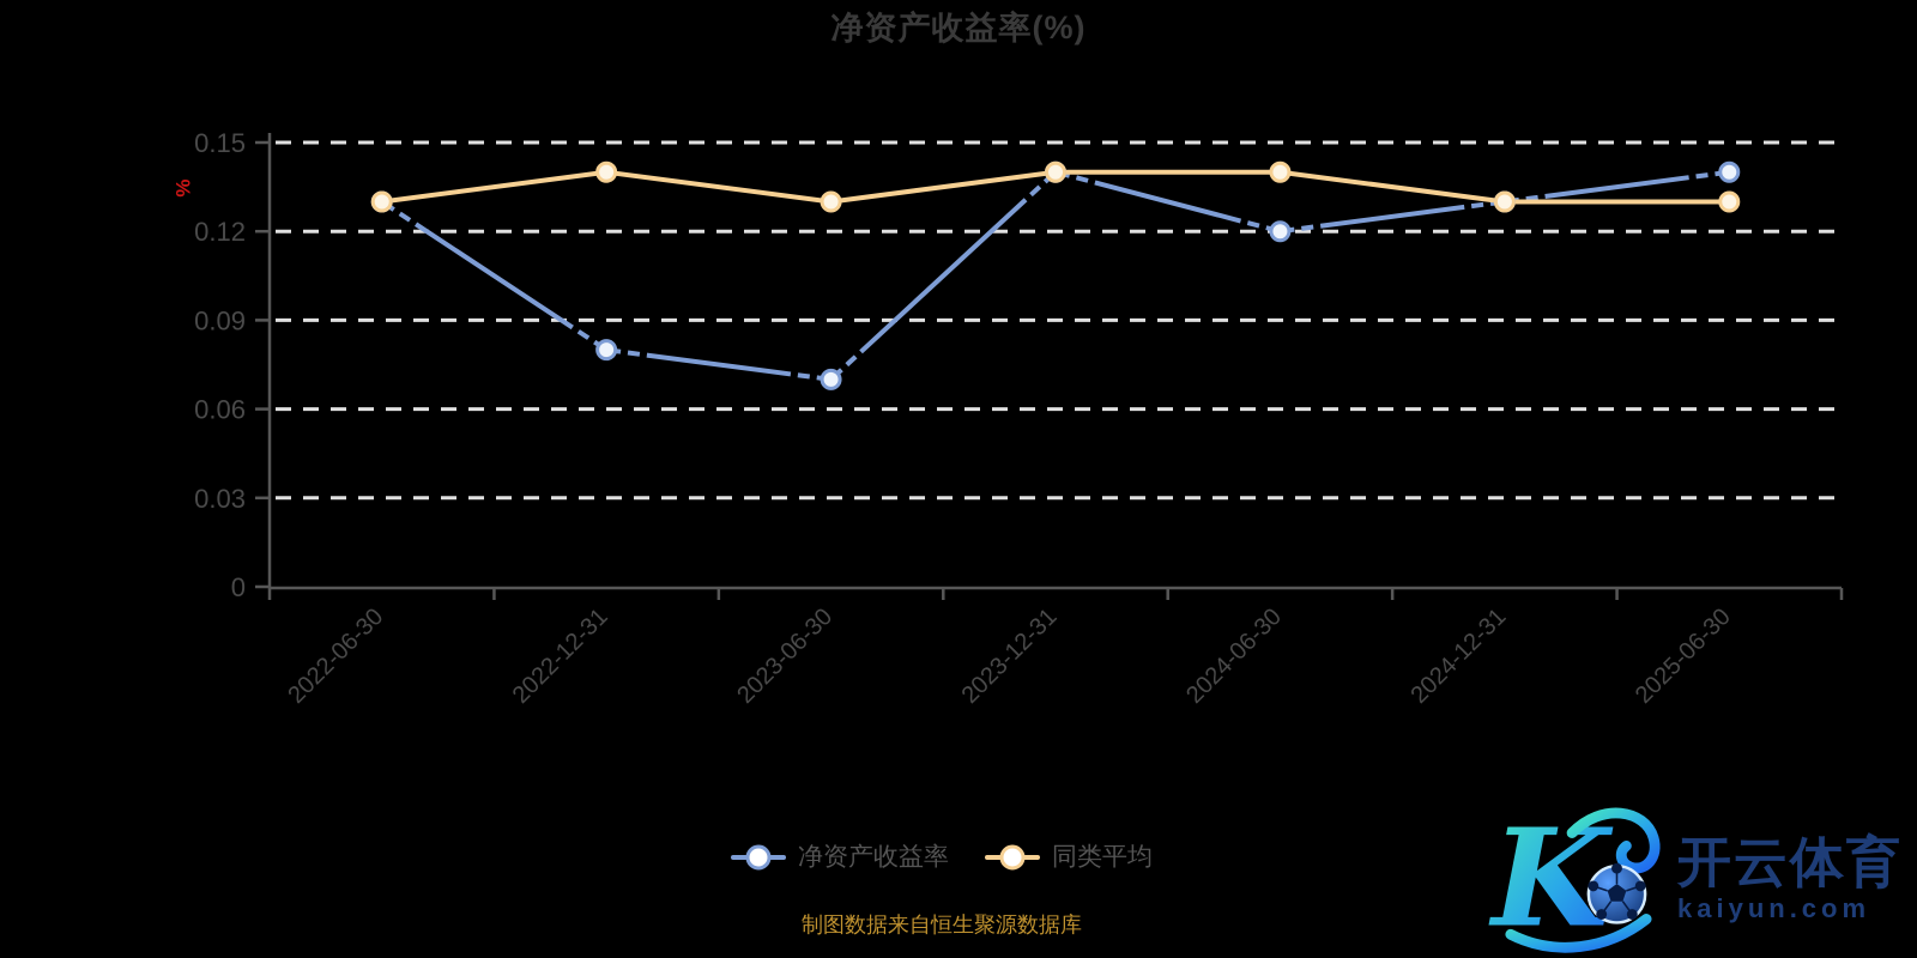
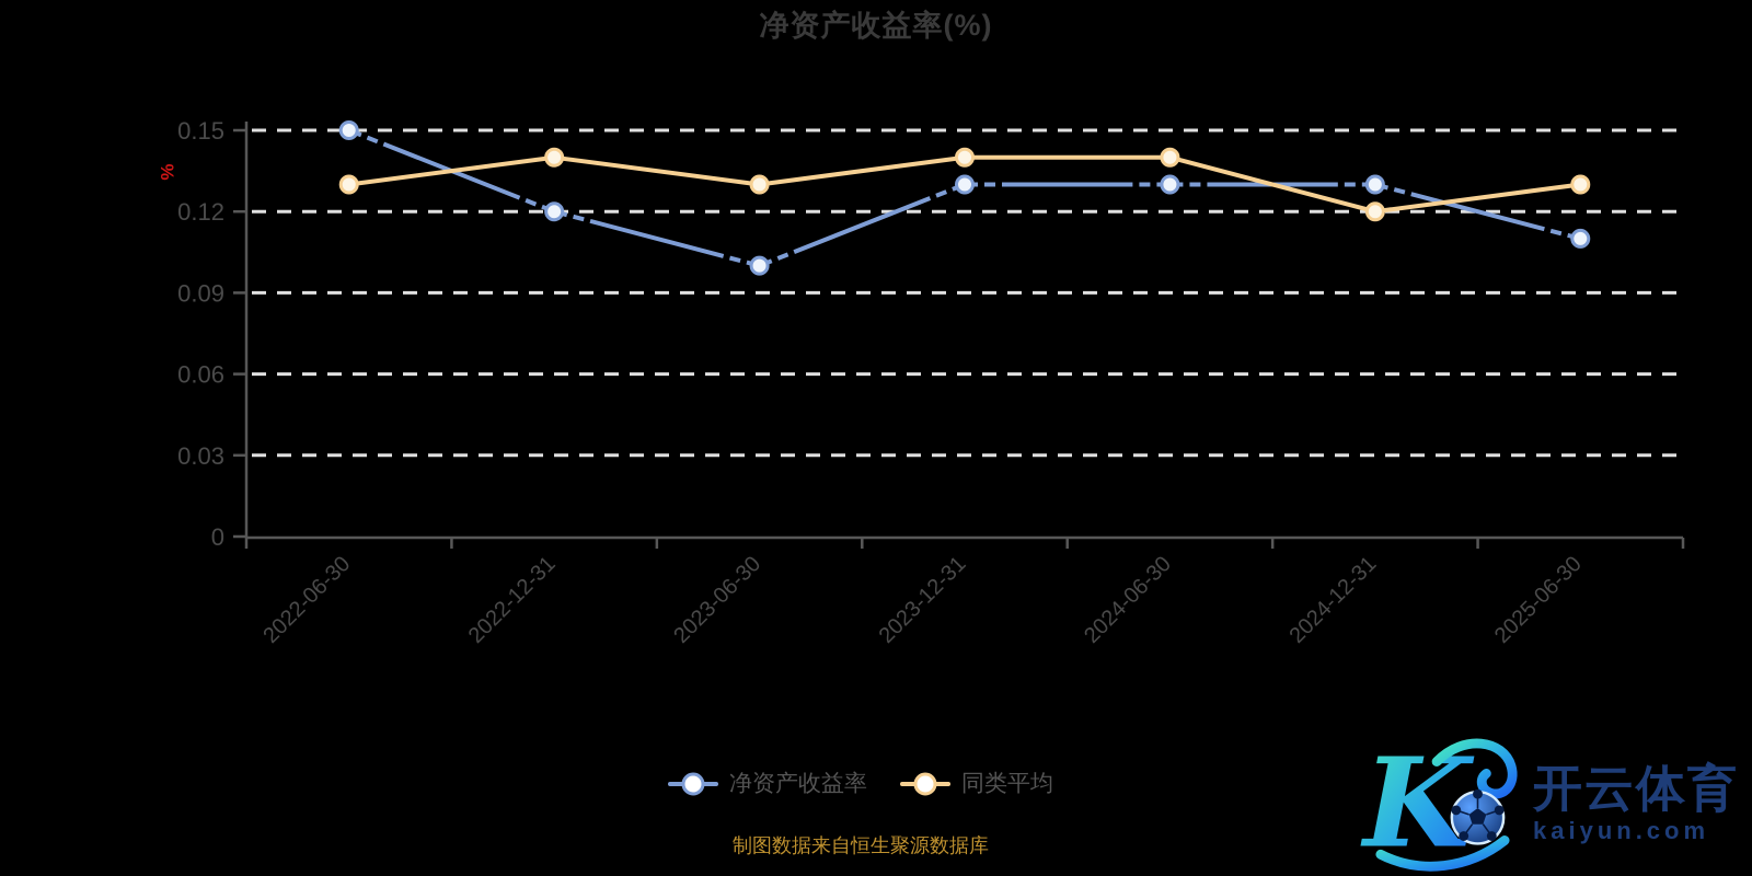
净资产收益率/2022-06-30: 0.13 -> 0.15
净资产收益率/2022-12-31: 0.08 -> 0.12
净资产收益率/2023-06-30: 0.07 -> 0.10
净资产收益率/2023-12-31: 0.14 -> 0.13
净资产收益率/2024-06-30: 0.12 -> 0.13
同类平均/2024-12-31: 0.13 -> 0.12
净资产收益率/2025-06-30: 0.14 -> 0.11
